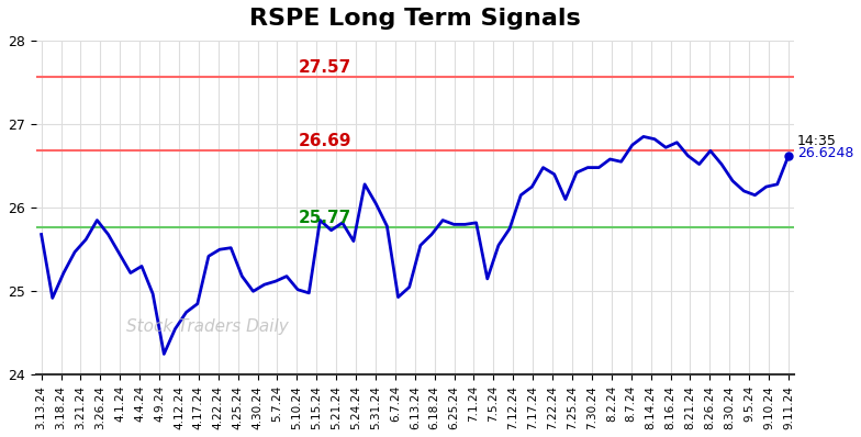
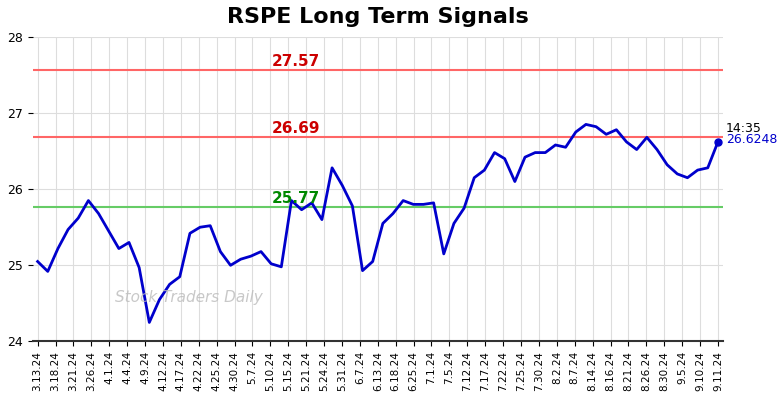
3.13.24: 25.68 -> 25.05
